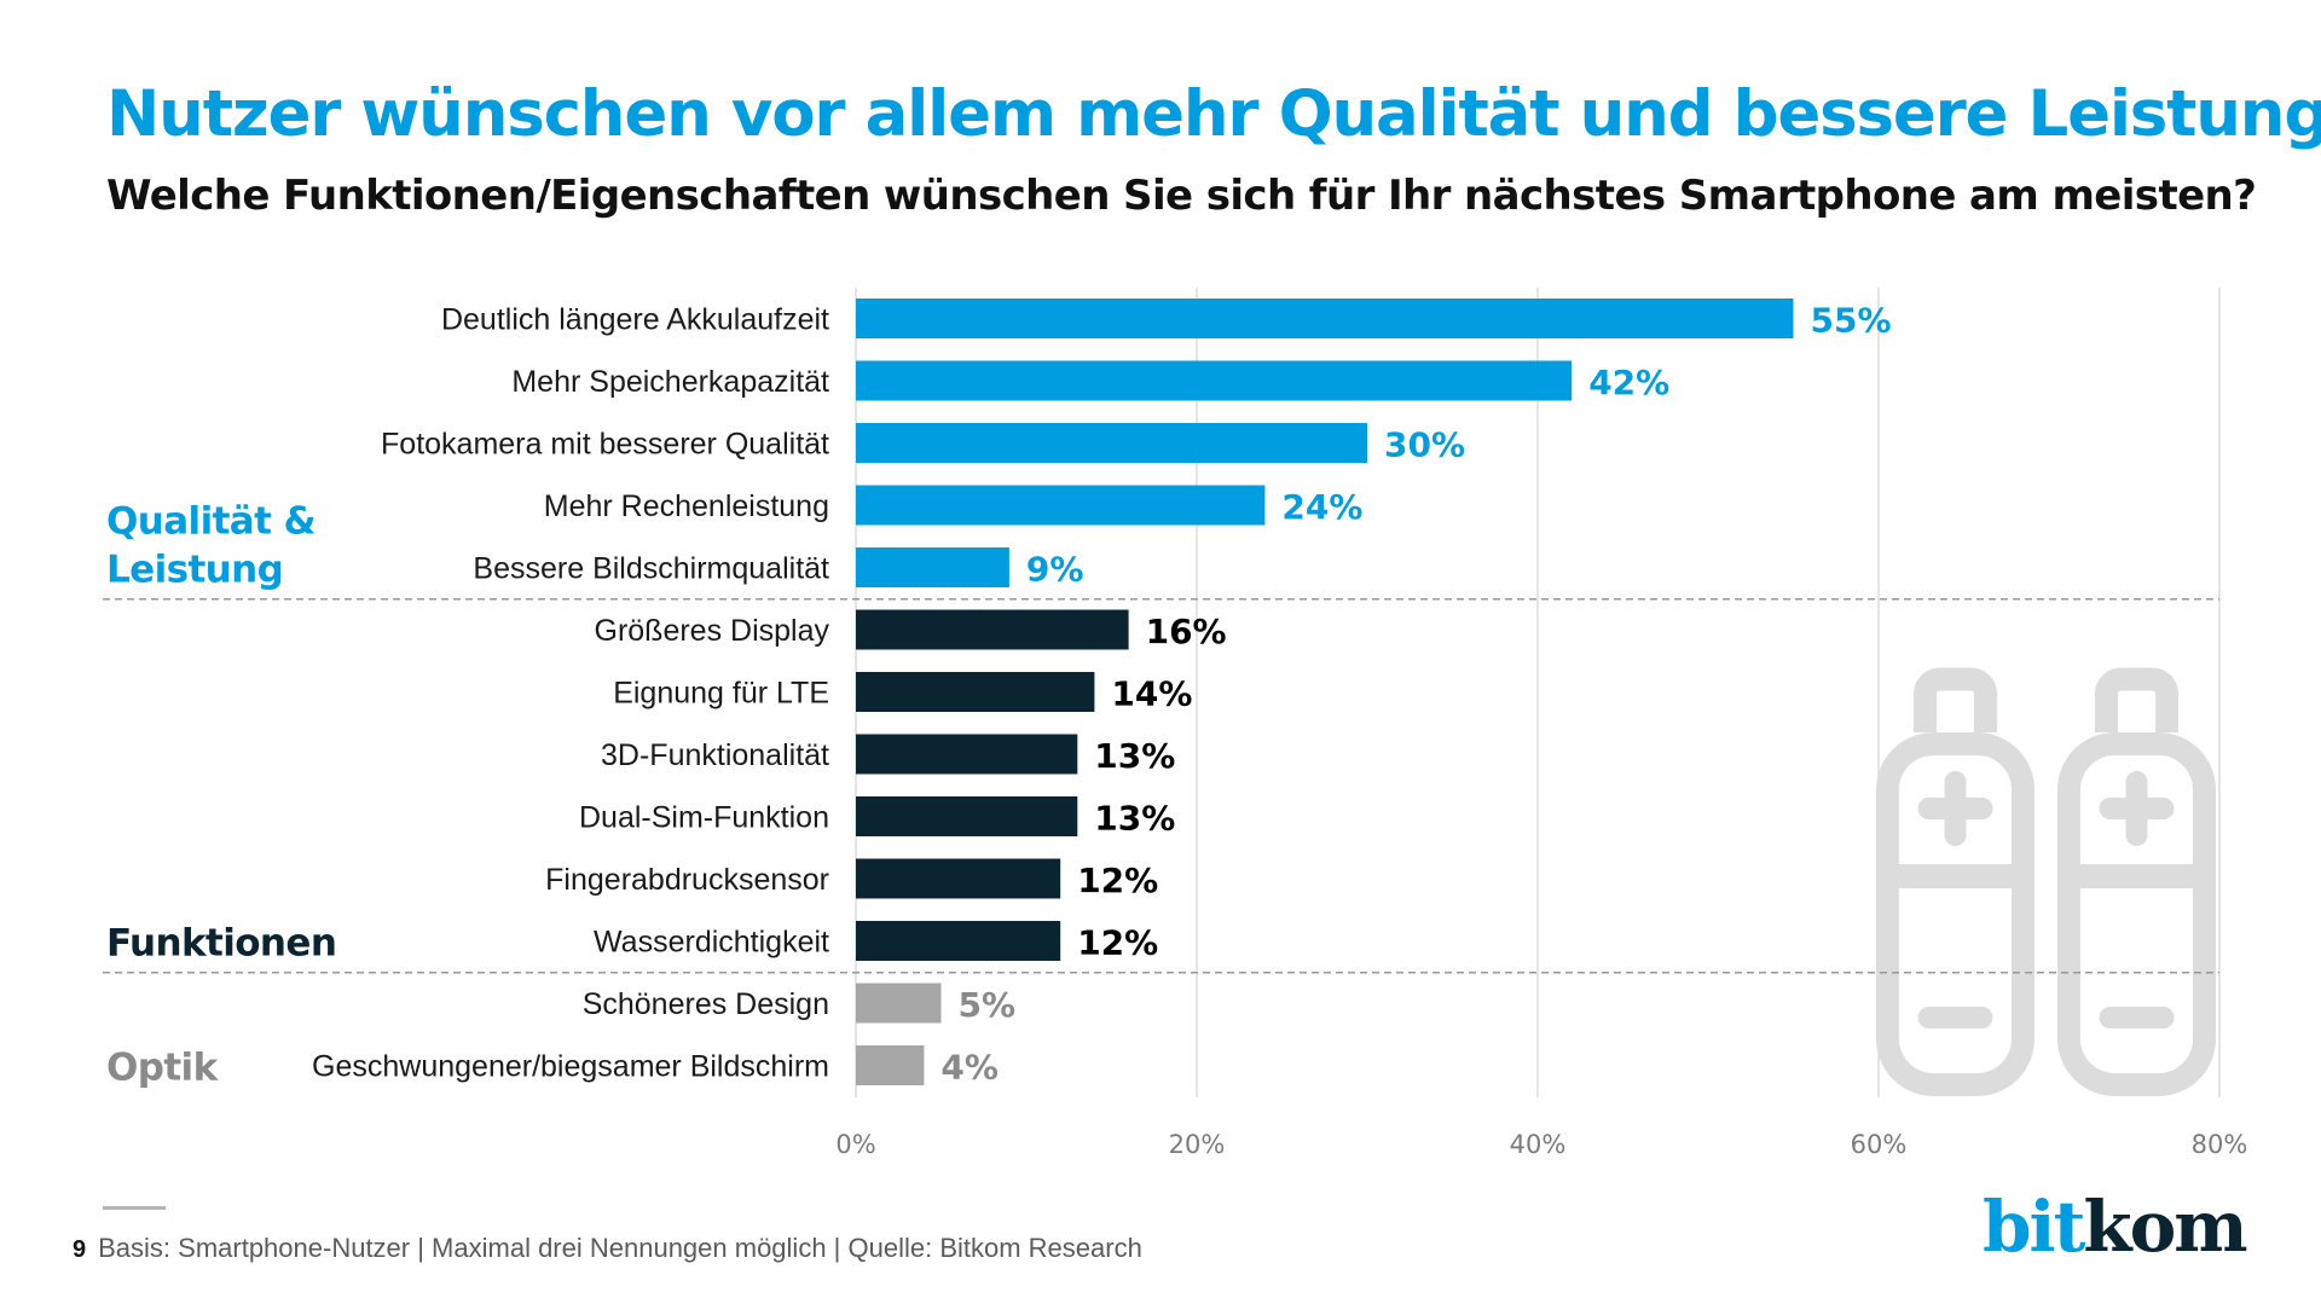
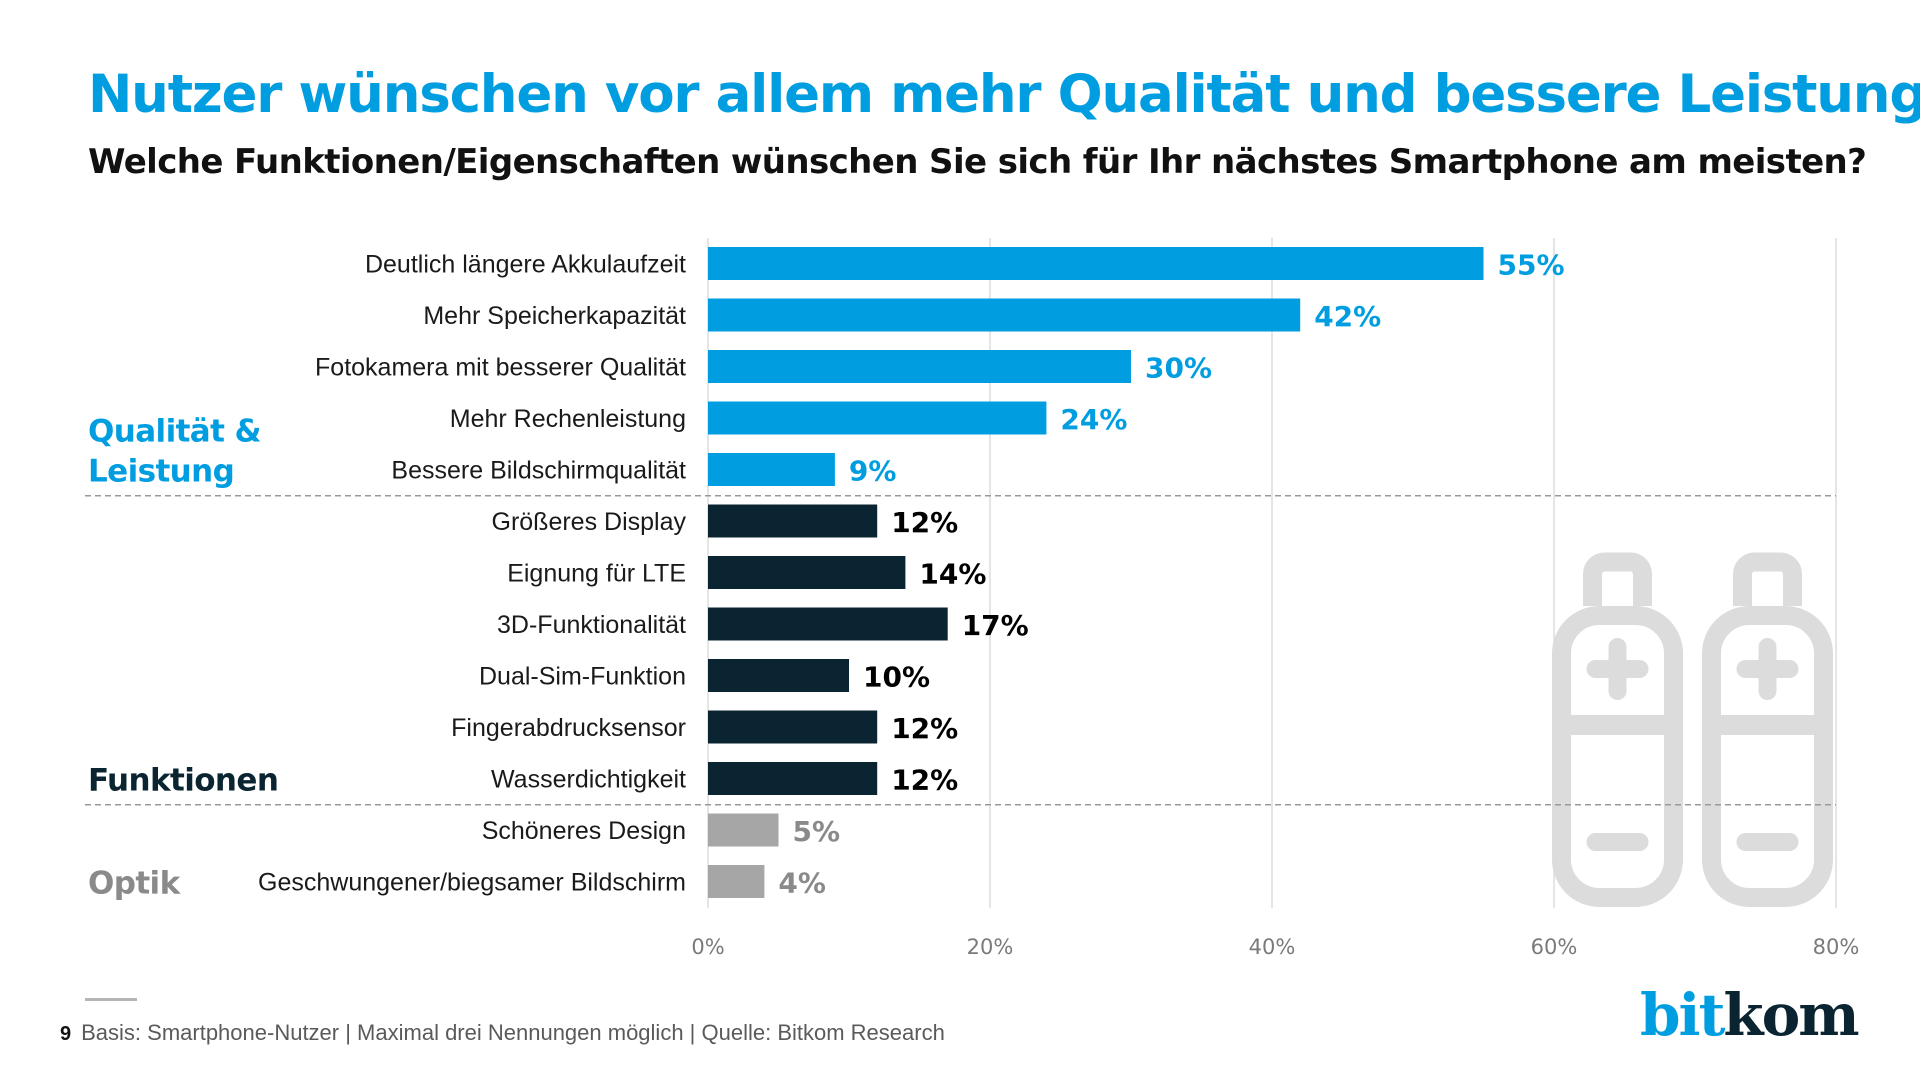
Größeres Display: 16% -> 12%
3D-Funktionalität: 13% -> 17%
Dual-Sim-Funktion: 13% -> 10%
